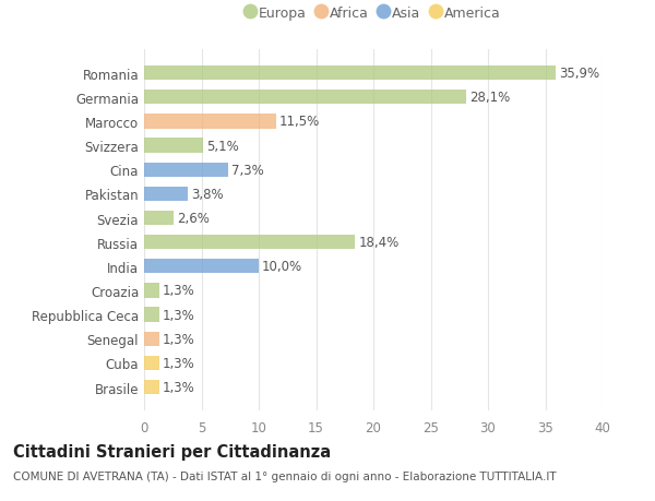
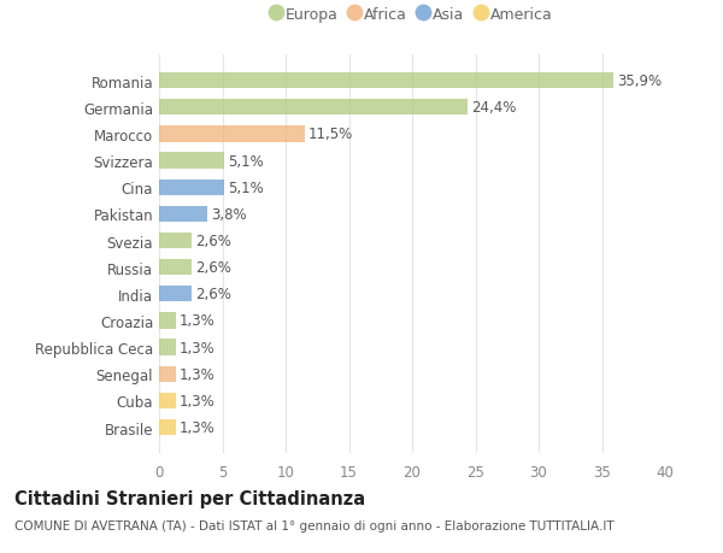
Germania: 28,1% -> 24,4%
Cina: 7,3% -> 5,1%
Russia: 18,4% -> 2,6%
India: 10,0% -> 2,6%
